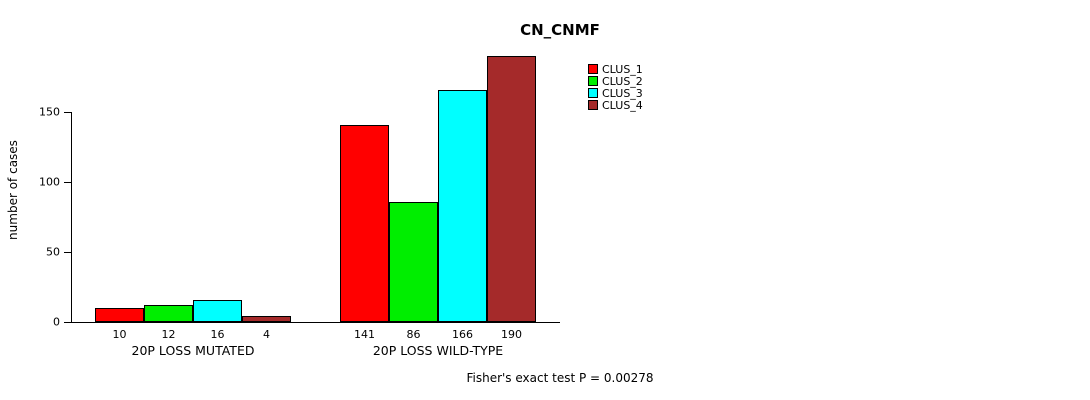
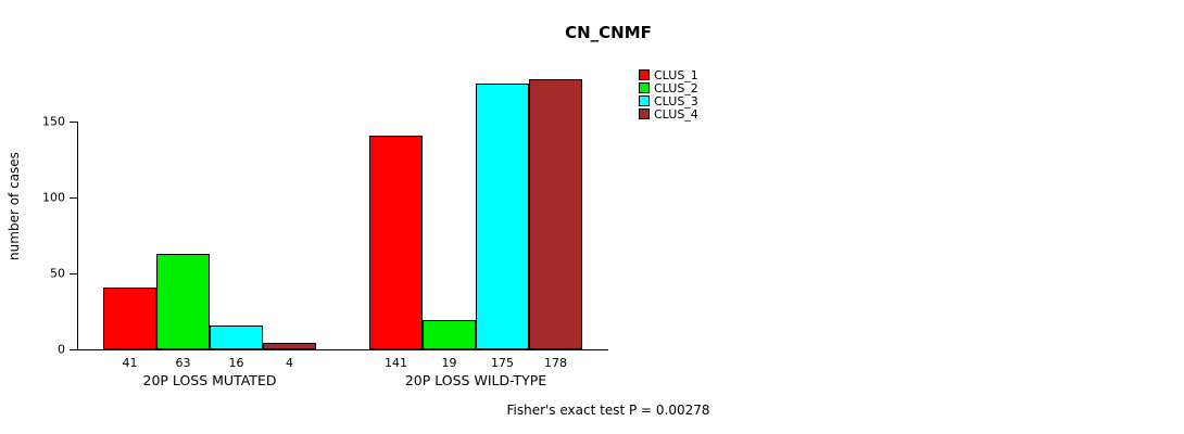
CLUS_1/20P LOSS MUTATED: 10 -> 41
CLUS_2/20P LOSS MUTATED: 12 -> 63
CLUS_2/20P LOSS WILD-TYPE: 86 -> 19
CLUS_3/20P LOSS WILD-TYPE: 166 -> 175
CLUS_4/20P LOSS WILD-TYPE: 190 -> 178
